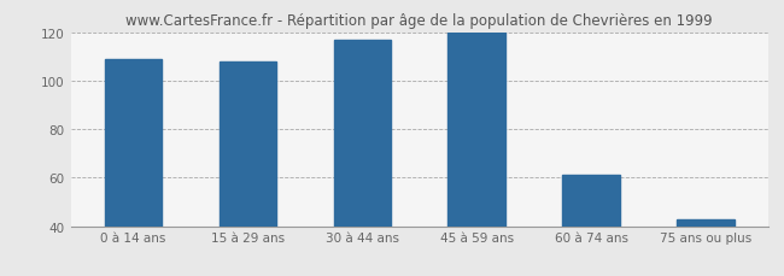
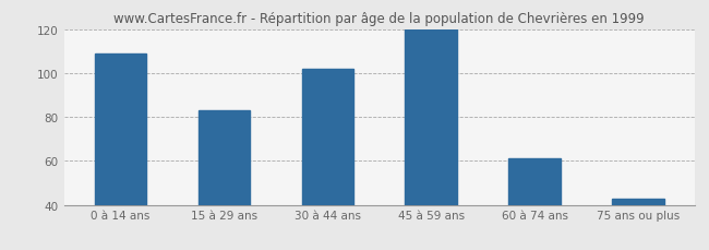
15 à 29 ans: 108 -> 83
30 à 44 ans: 117 -> 102
